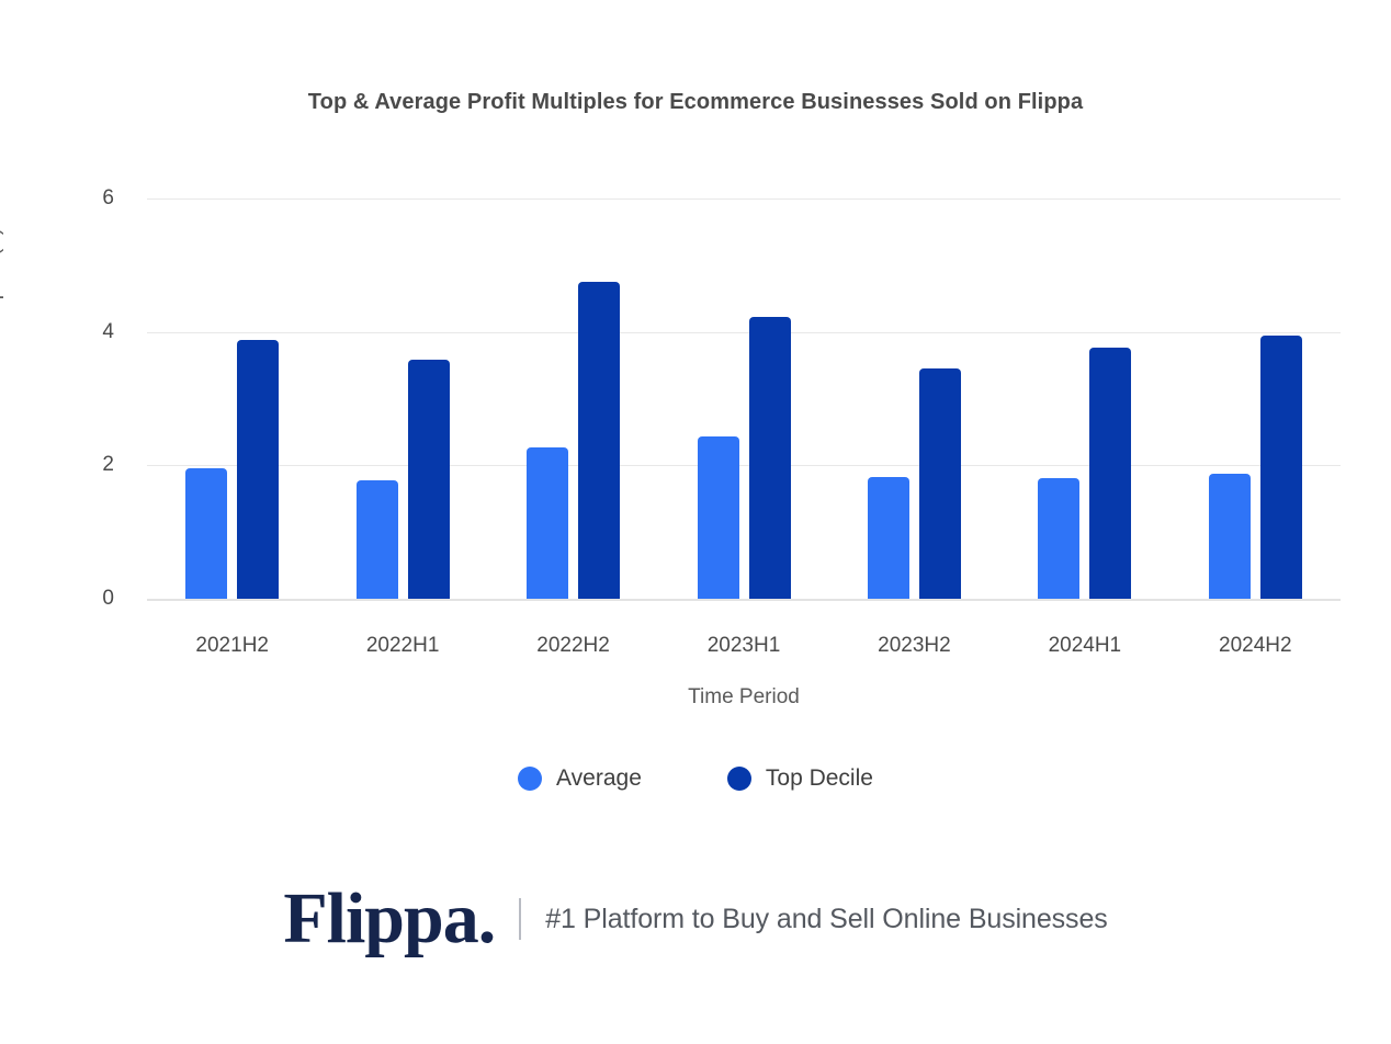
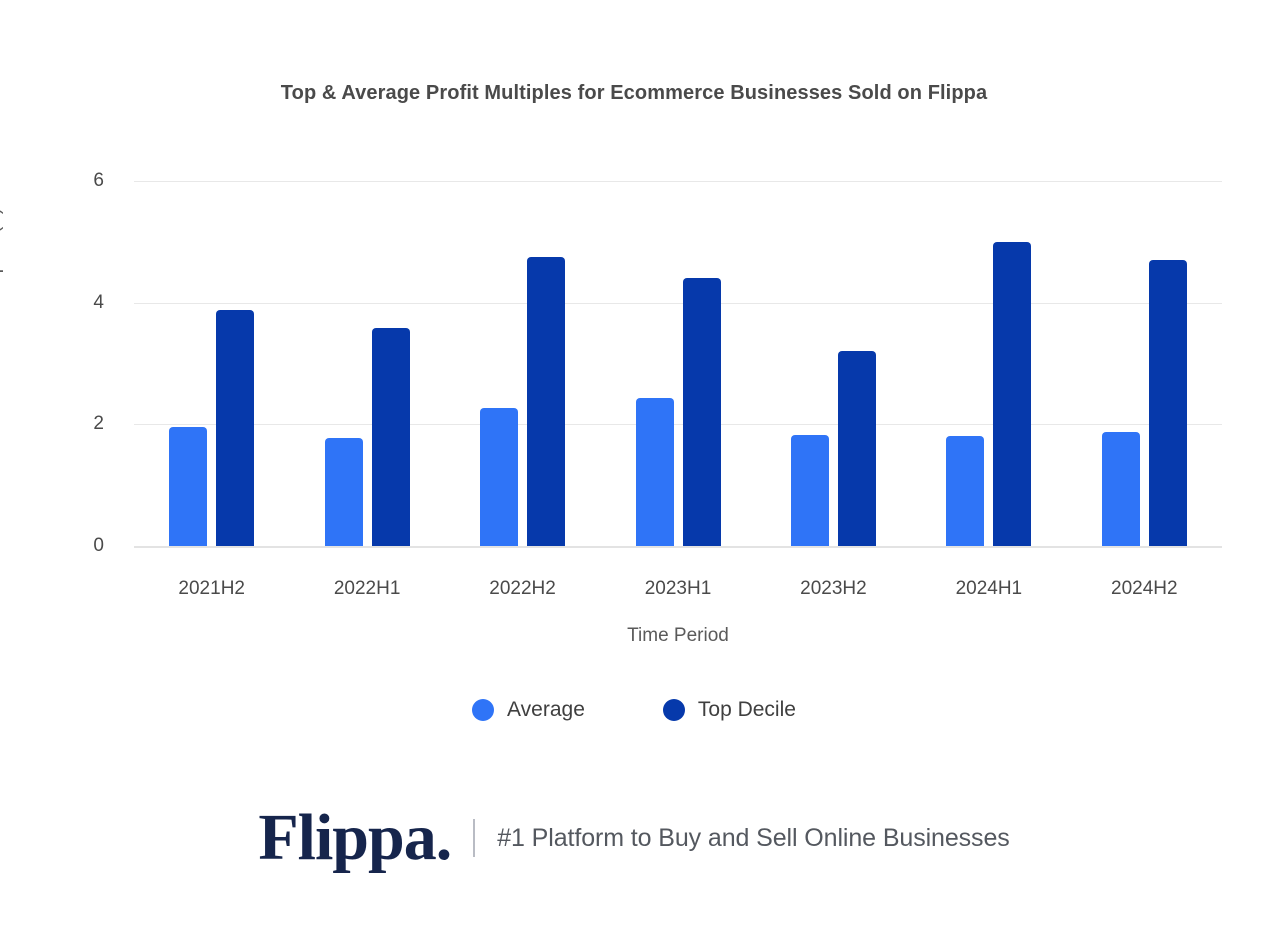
Top Decile/2023H1: 4.2 -> 4.4
Top Decile/2023H2: 3.5 -> 3.2
Top Decile/2024H1: 3.8 -> 5.0
Top Decile/2024H2: 3.9 -> 4.7
